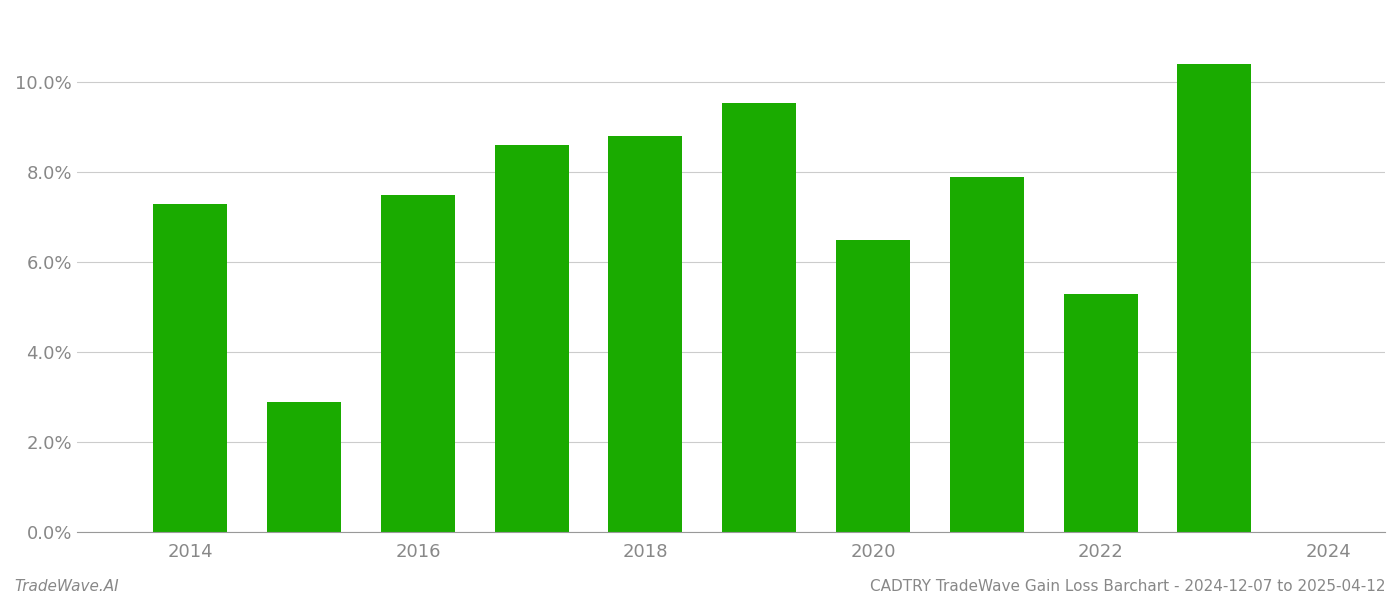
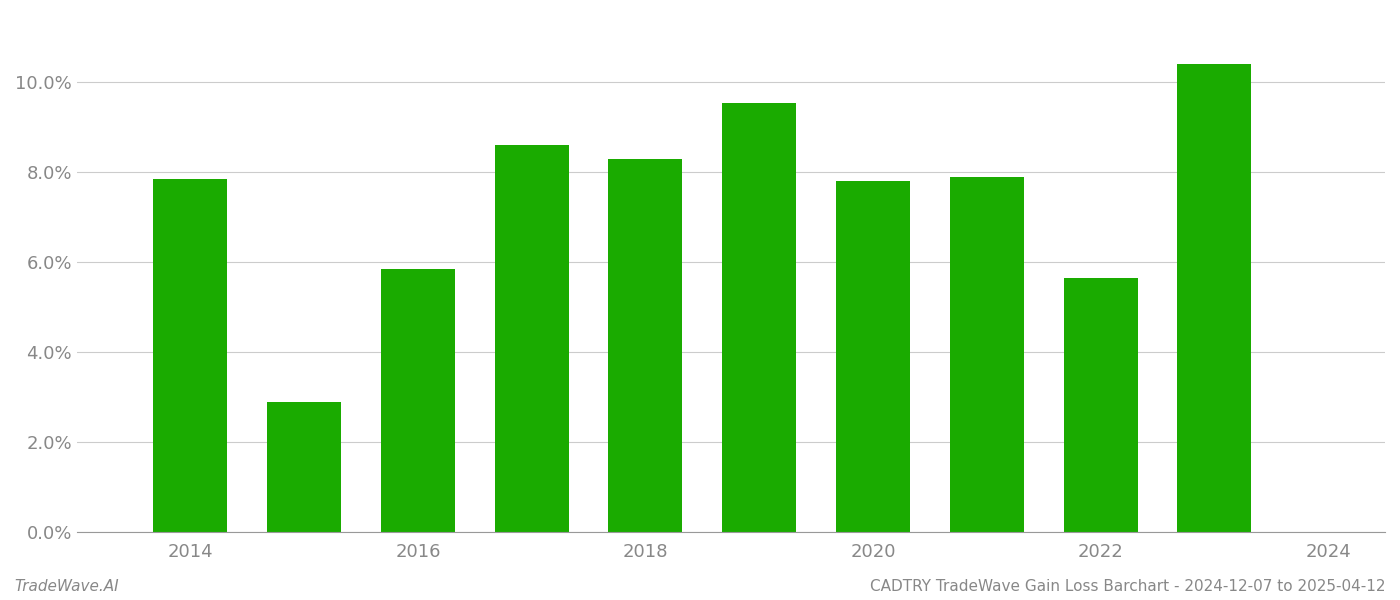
2014: 7.30% -> 7.85%
2016: 7.50% -> 5.85%
2018: 8.80% -> 8.30%
2020: 6.50% -> 7.80%
2022: 5.30% -> 5.65%
